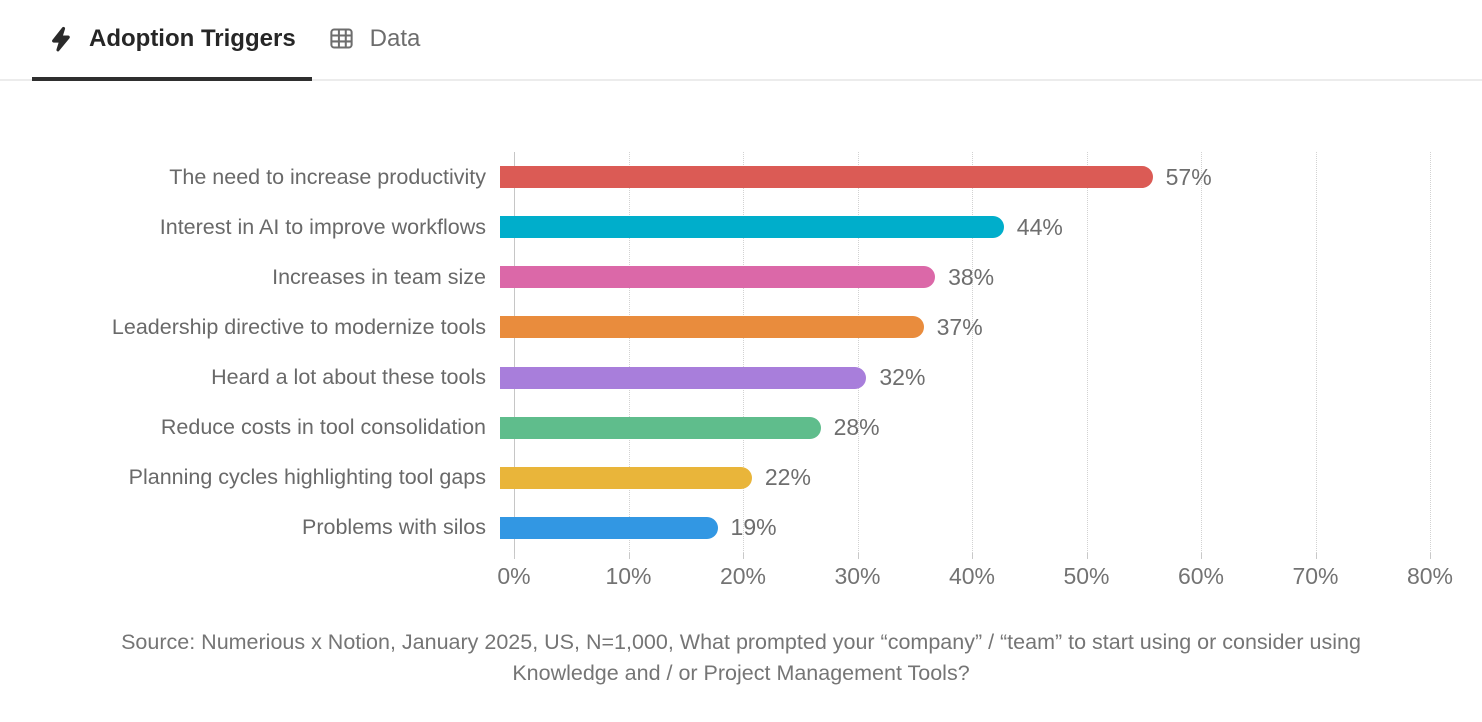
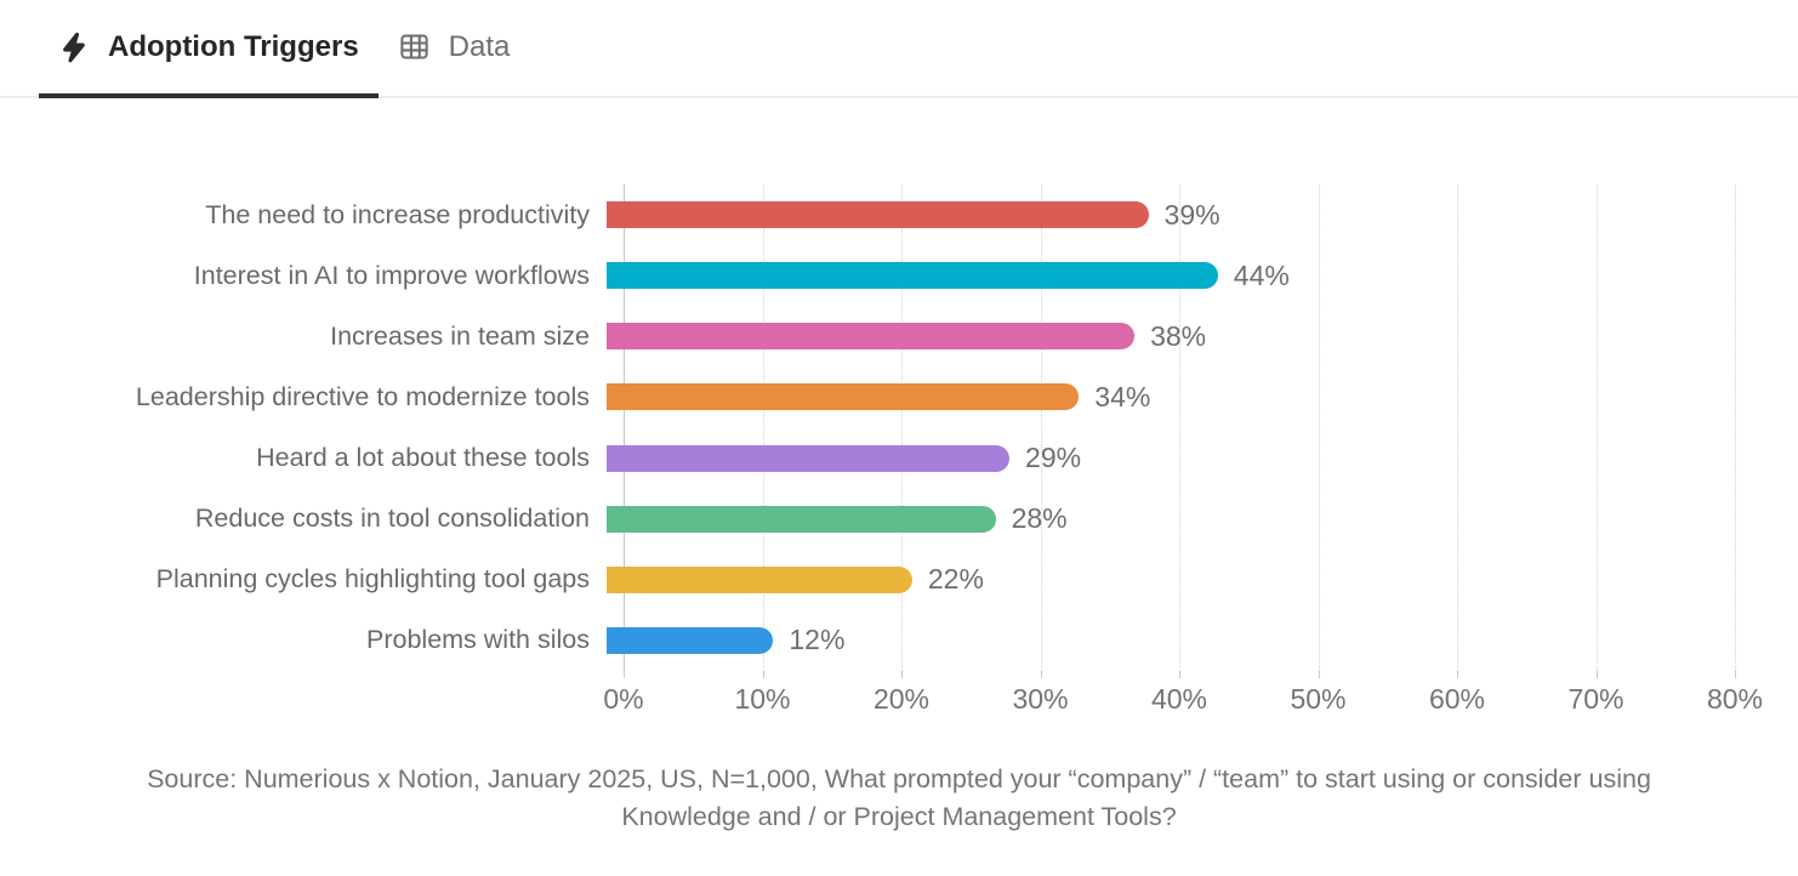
The need to increase productivity: 57% -> 39%
Leadership directive to modernize tools: 37% -> 34%
Heard a lot about these tools: 32% -> 29%
Problems with silos: 19% -> 12%
